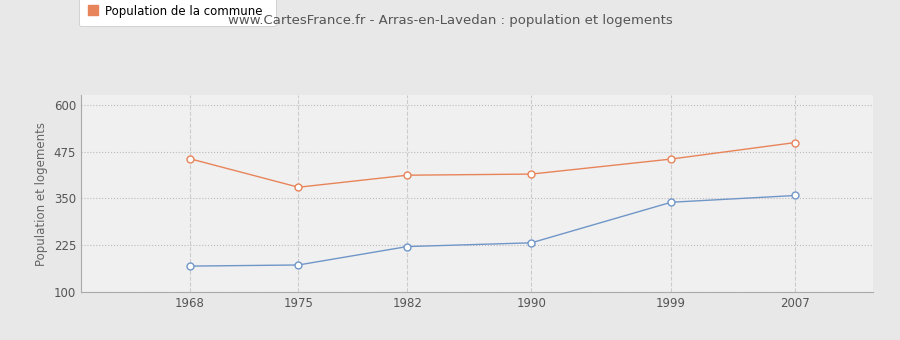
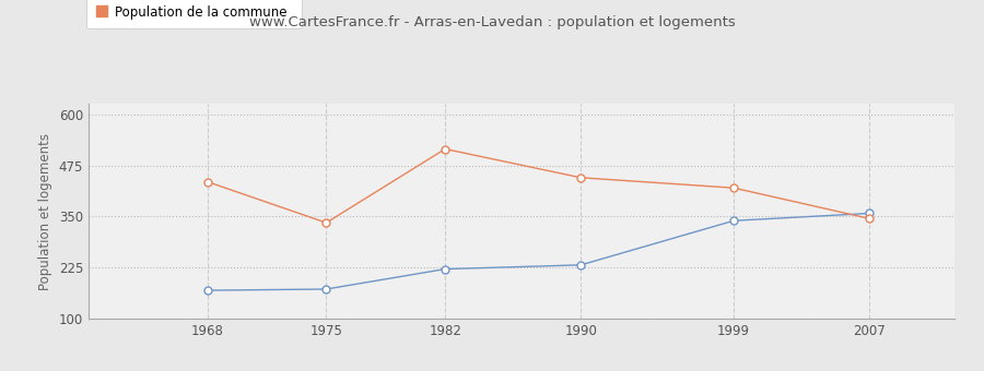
Population de la commune/1968: 456 -> 435
Population de la commune/1975: 380 -> 335
Population de la commune/1982: 412 -> 515
Population de la commune/1990: 415 -> 445
Population de la commune/1999: 455 -> 420
Population de la commune/2007: 499 -> 345
